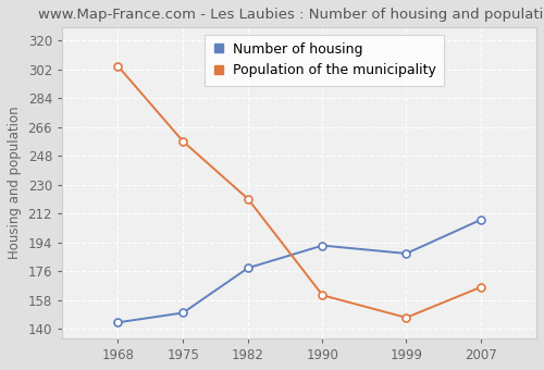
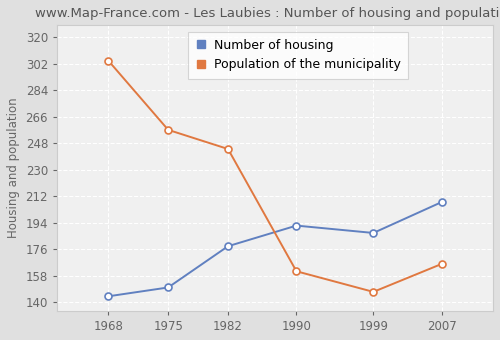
Population of the municipality/1982: 221 -> 244
